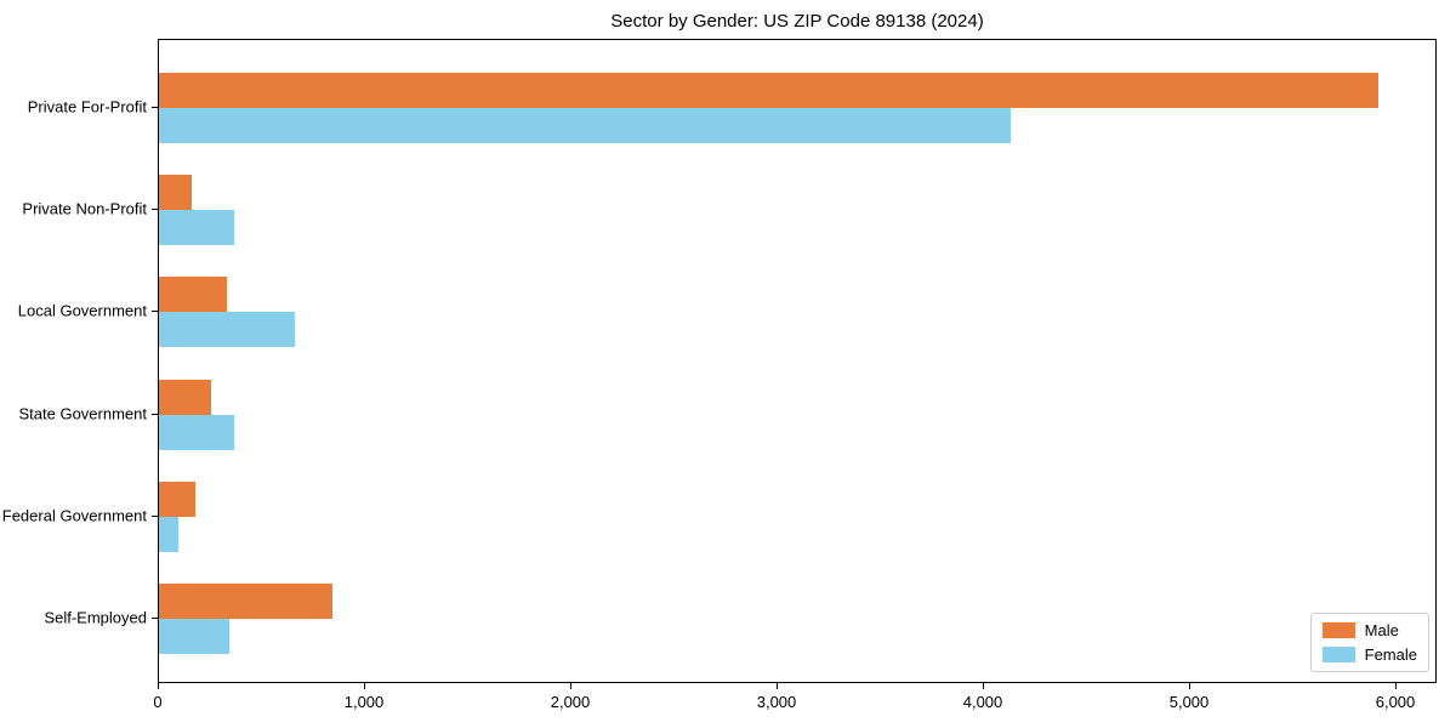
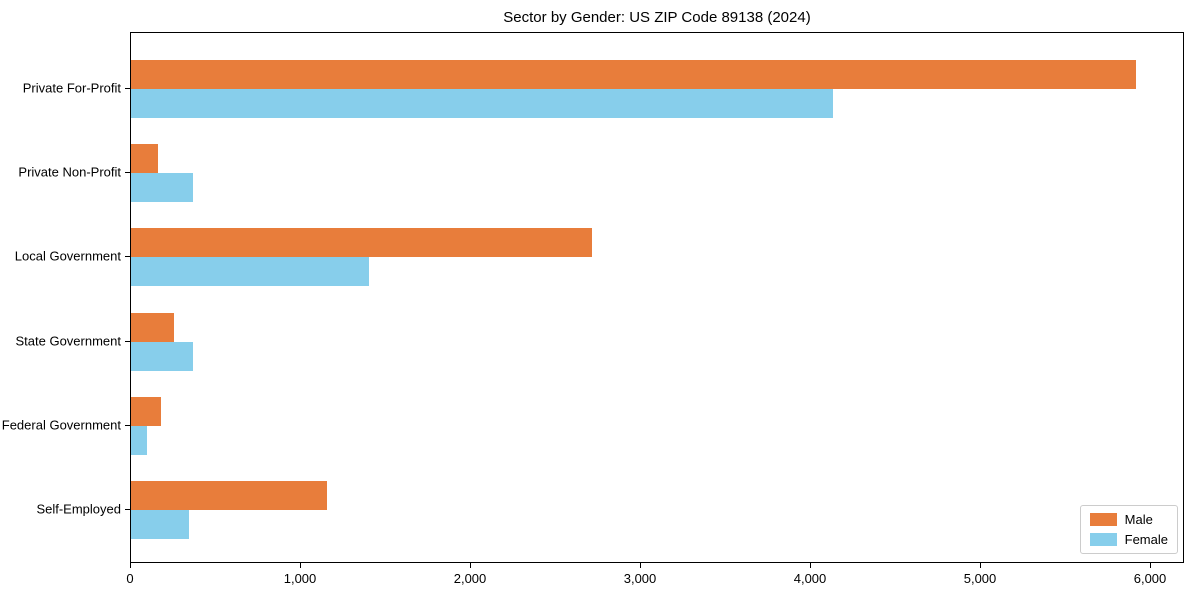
Male/Local Government: 330 -> 2710
Female/Local Government: 660 -> 1400
Male/Self-Employed: 840 -> 1150
